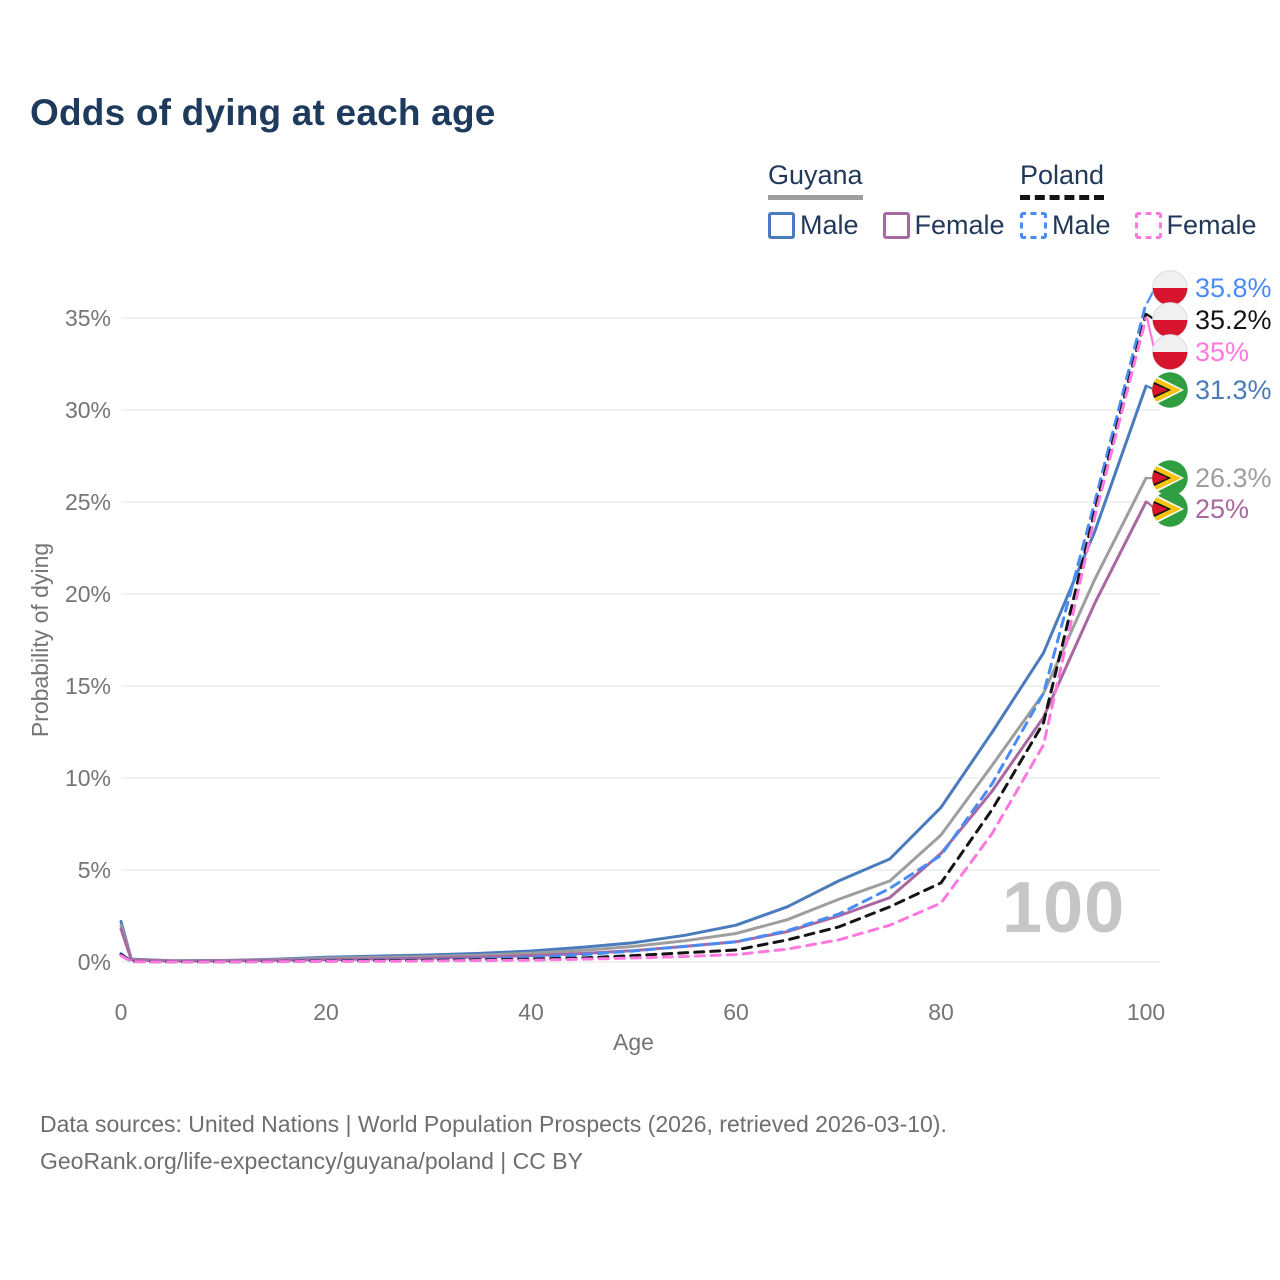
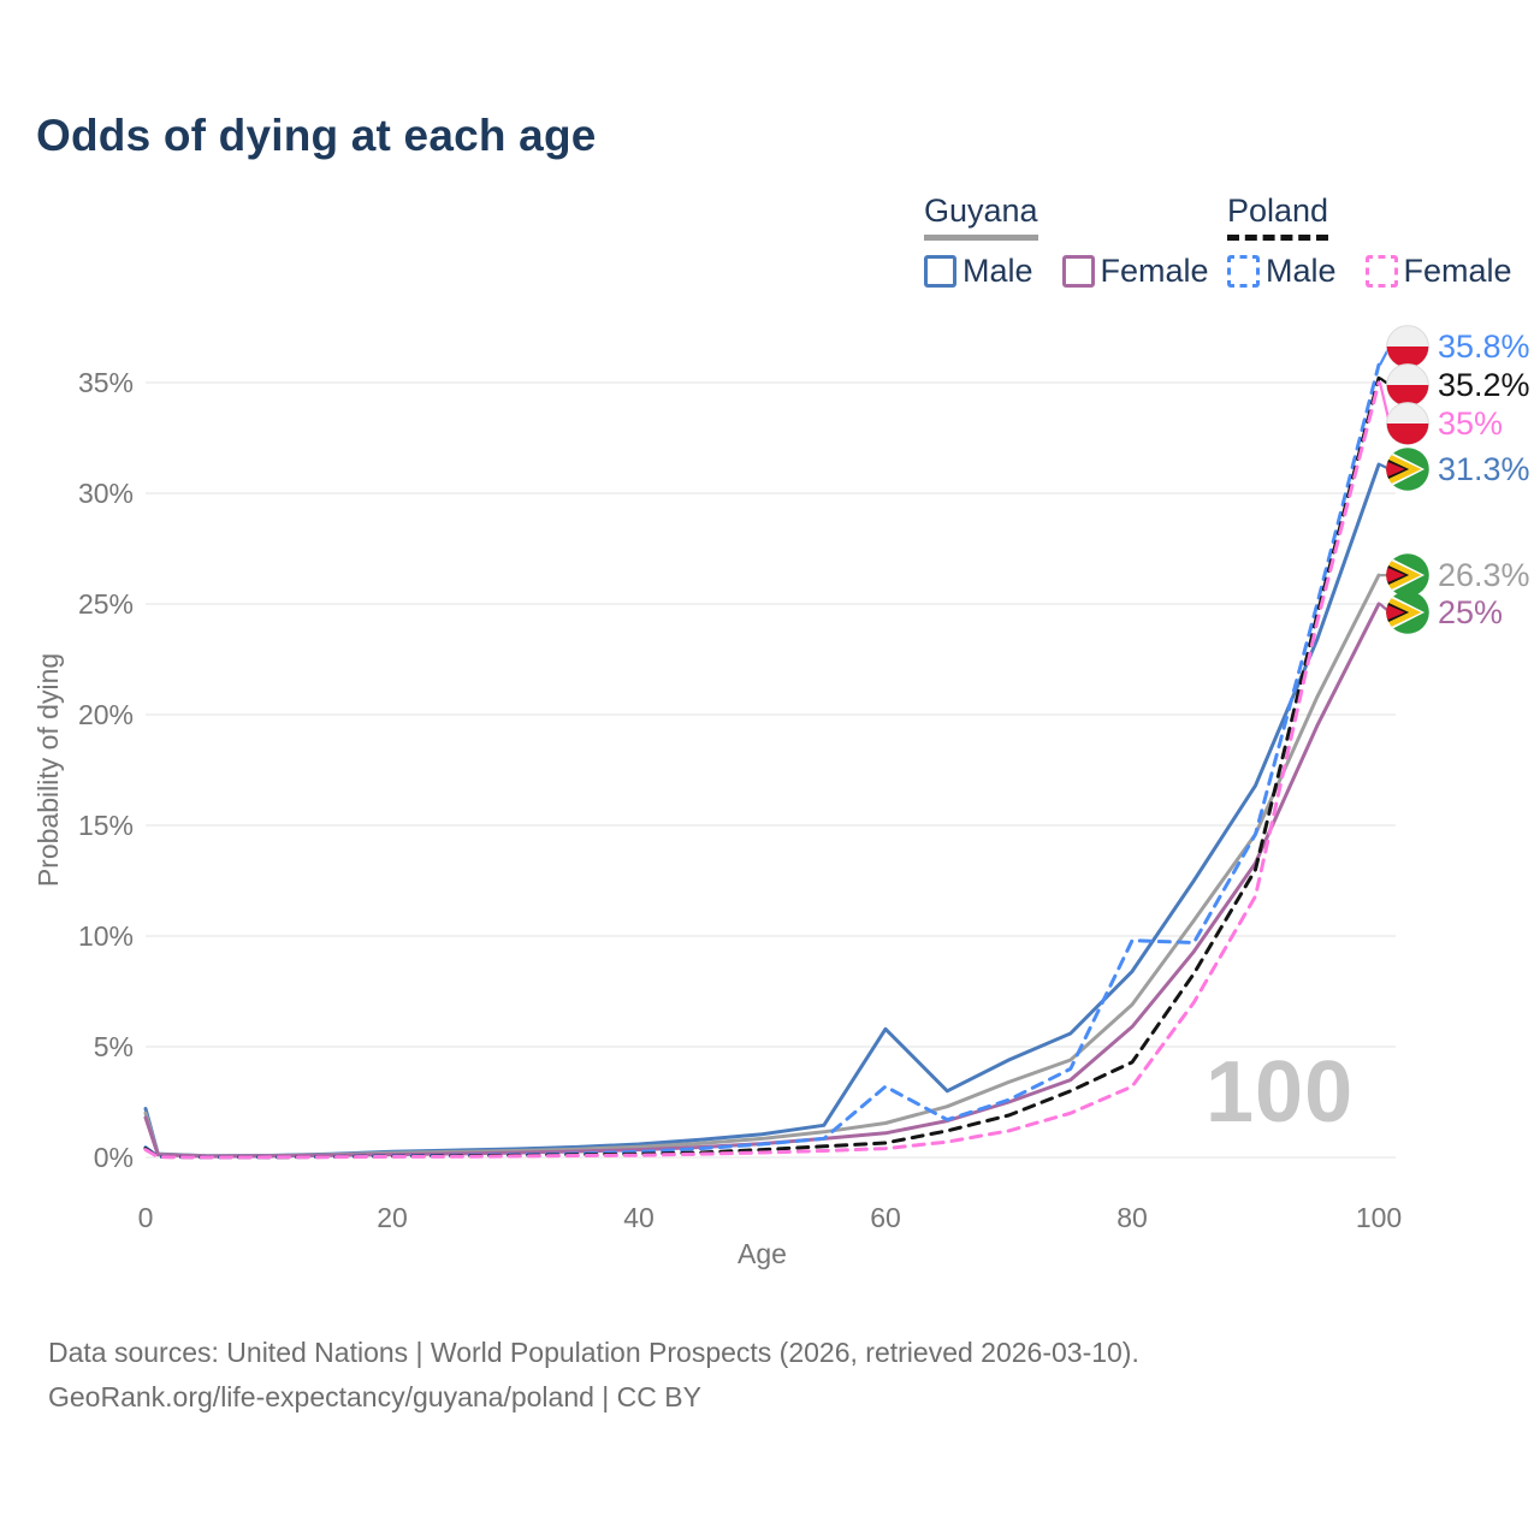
Guyana Male/60: 2.0% -> 5.8%
Poland Male/60: 1.1% -> 3.2%
Poland Male/80: 5.8% -> 9.8%
